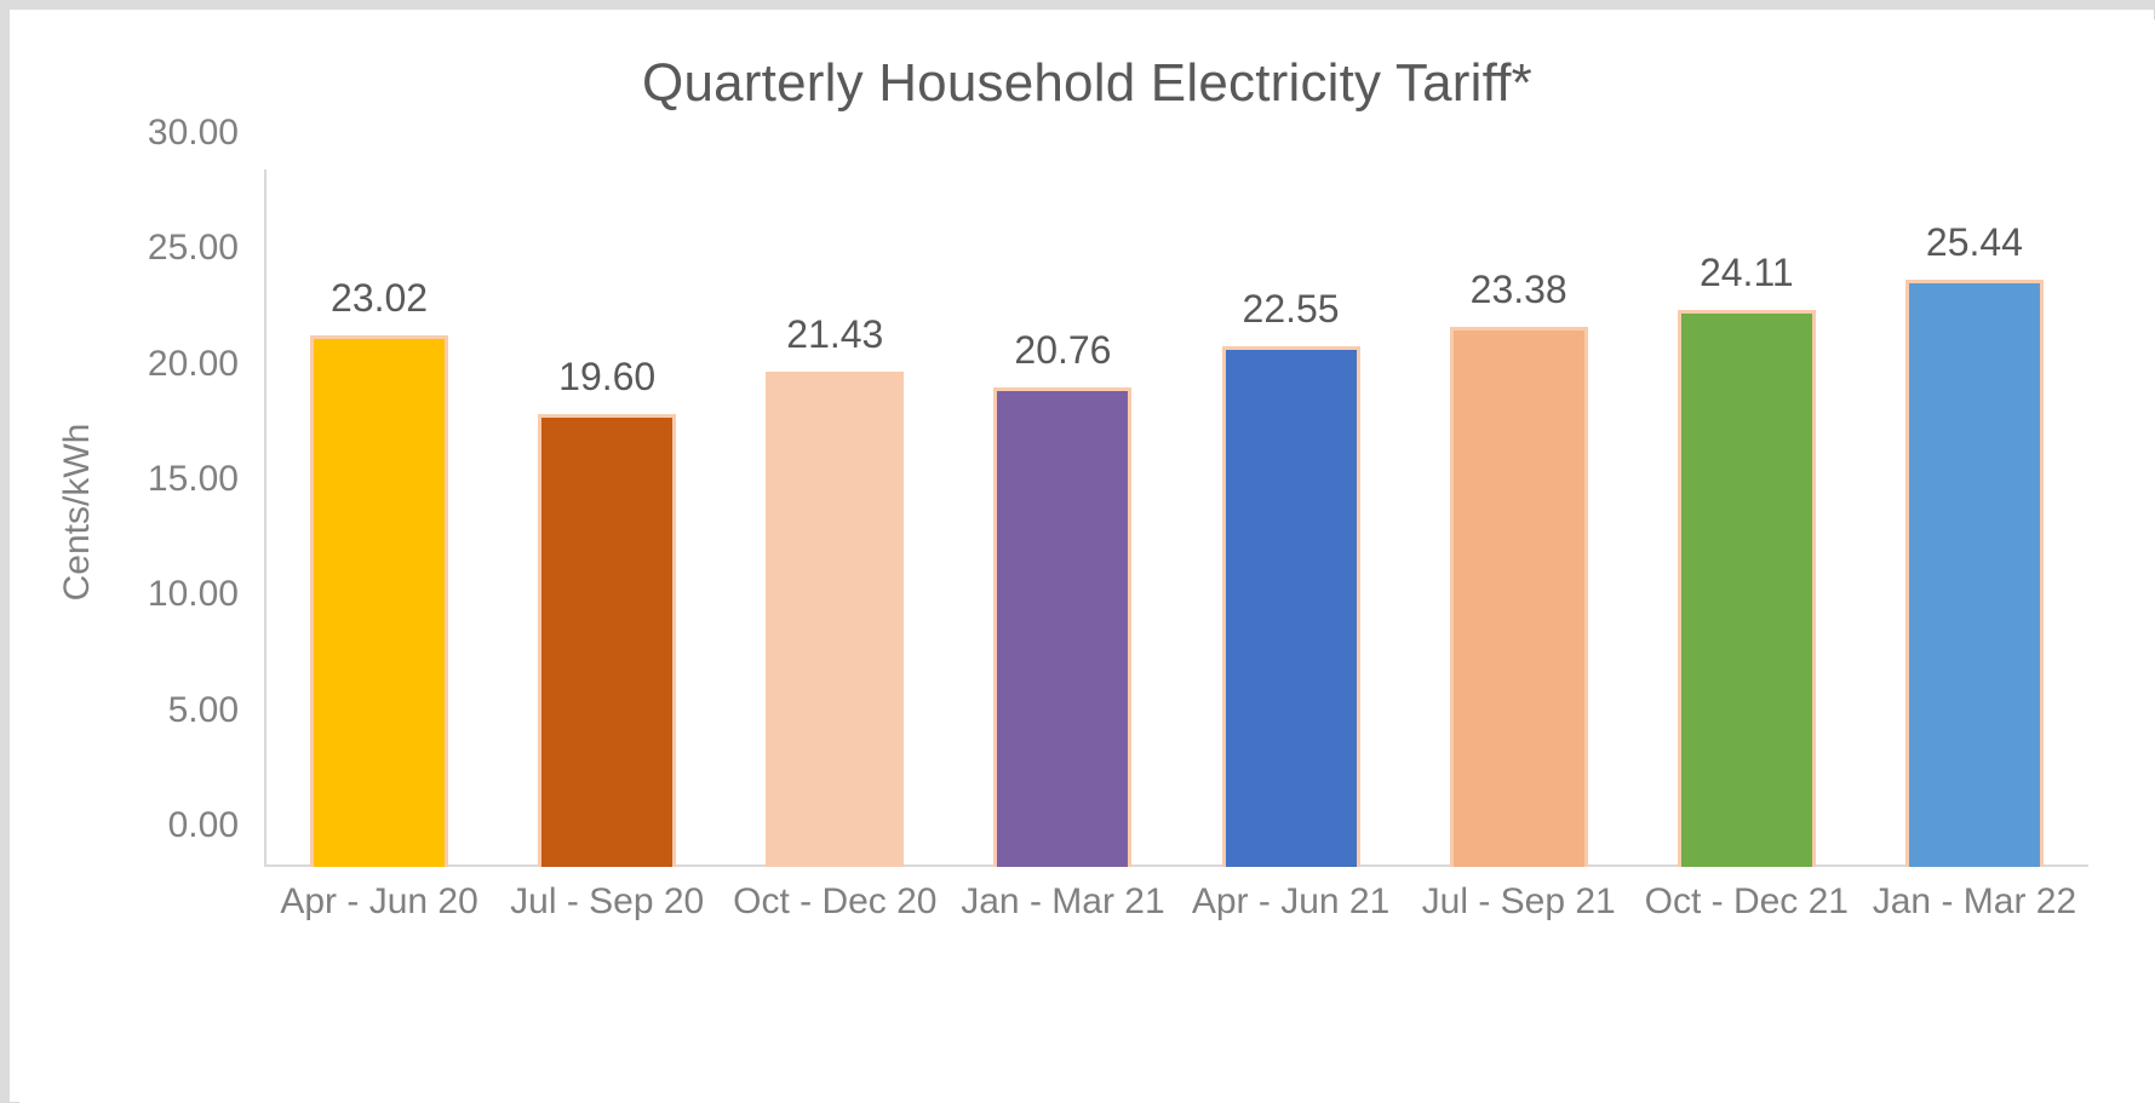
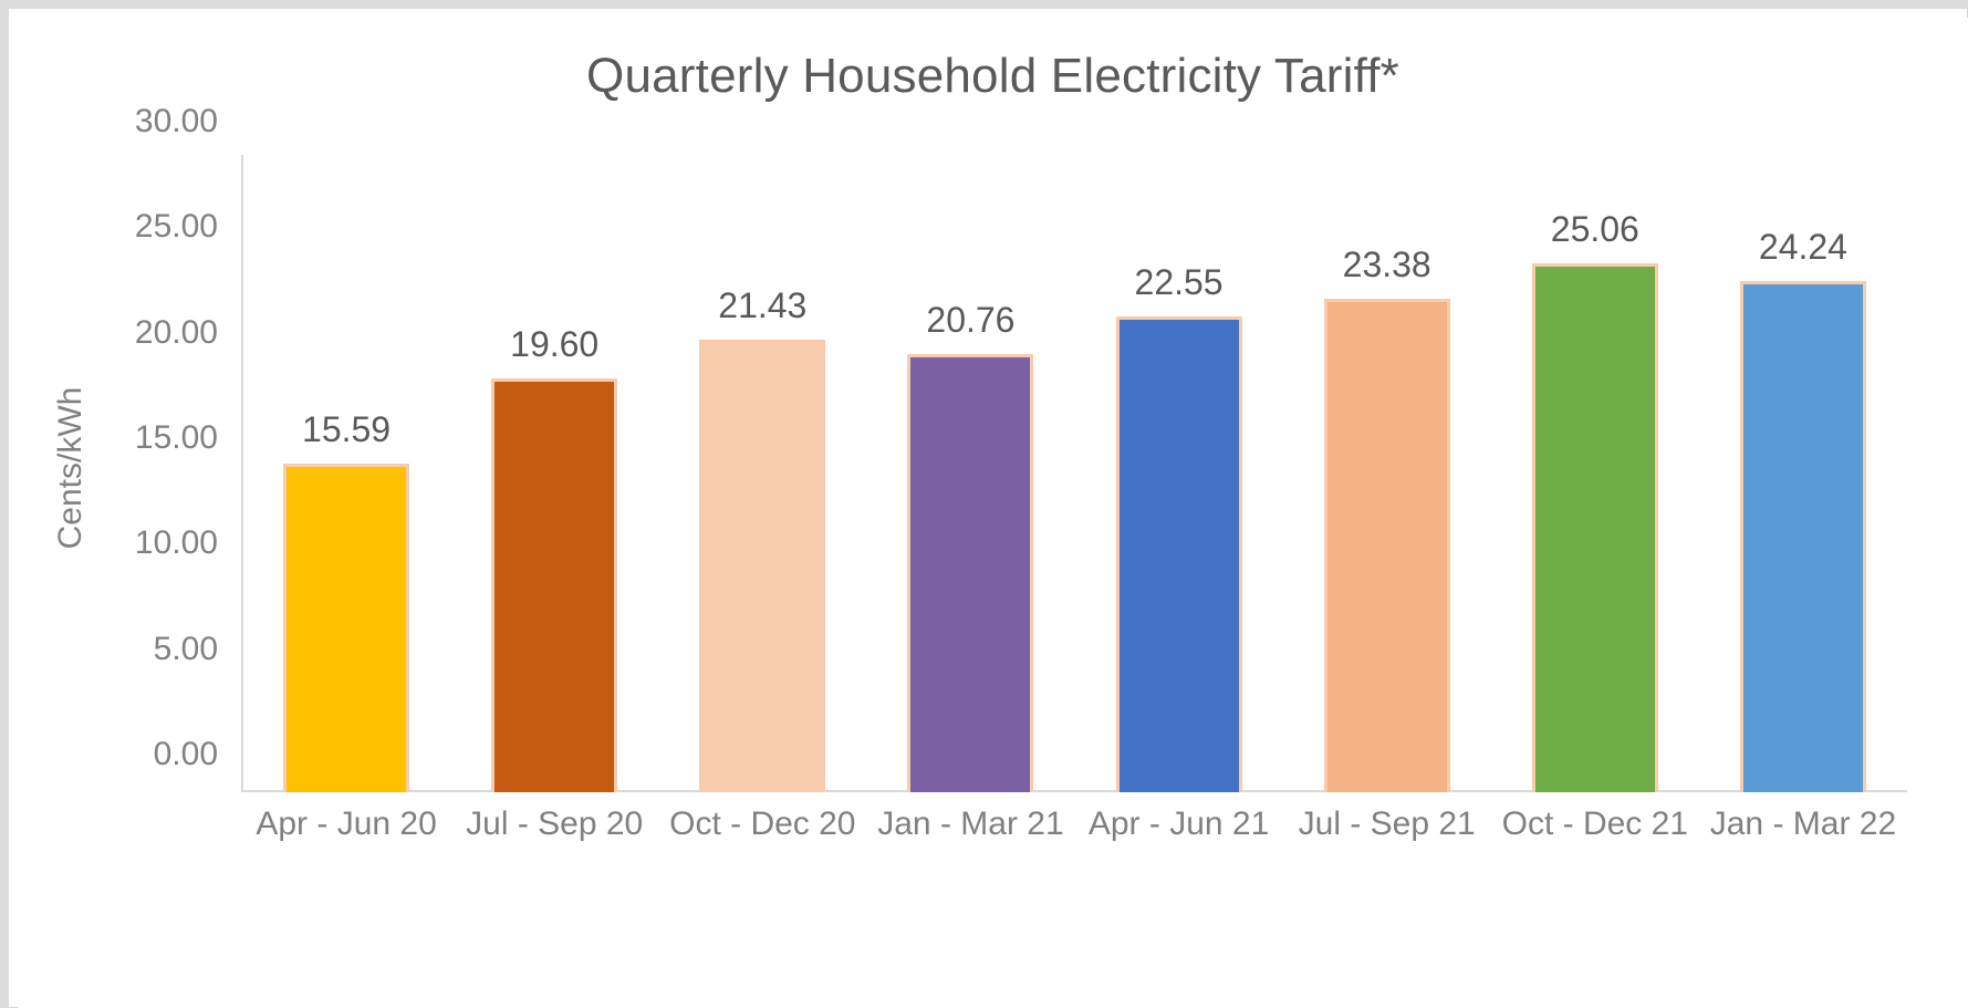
Apr - Jun 20: 23.02 -> 15.59
Oct - Dec 21: 24.11 -> 25.06
Jan - Mar 22: 25.44 -> 24.24
